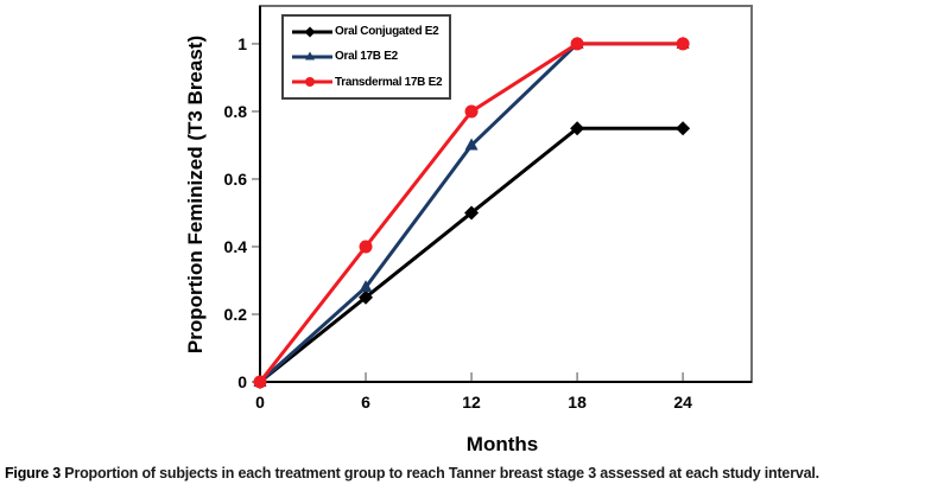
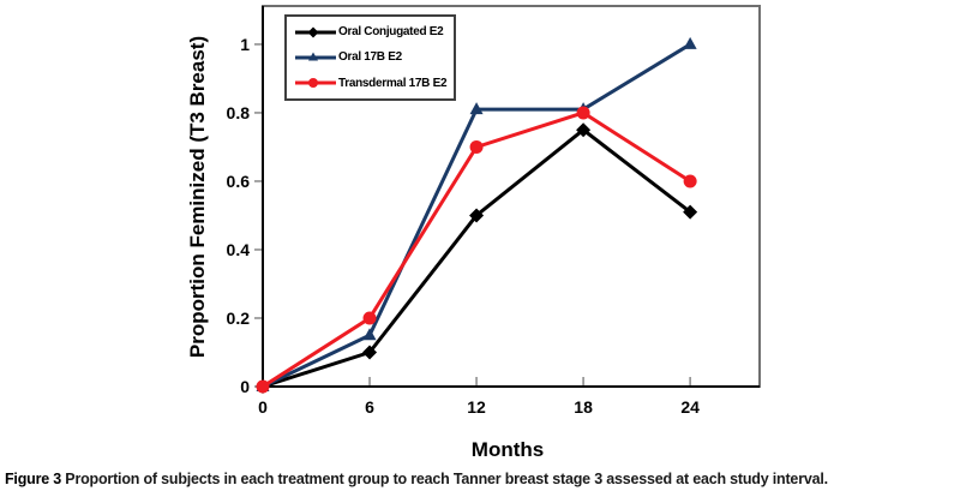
Oral Conjugated E2/6: 0.25 -> 0.10
Oral 17B E2/6: 0.28 -> 0.15
Transdermal 17B E2/6: 0.4 -> 0.2
Oral 17B E2/12: 0.70 -> 0.81
Transdermal 17B E2/12: 0.8 -> 0.7
Oral 17B E2/18: 1.00 -> 0.81
Transdermal 17B E2/18: 1.0 -> 0.8
Oral Conjugated E2/24: 0.75 -> 0.51
Transdermal 17B E2/24: 1.0 -> 0.6
